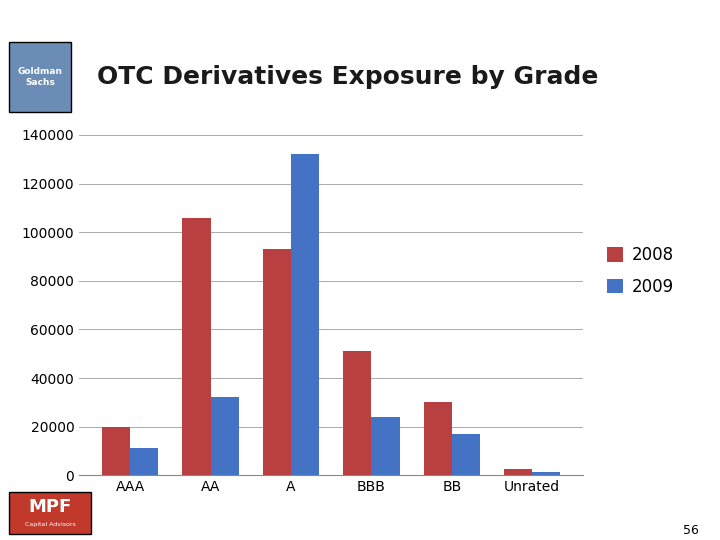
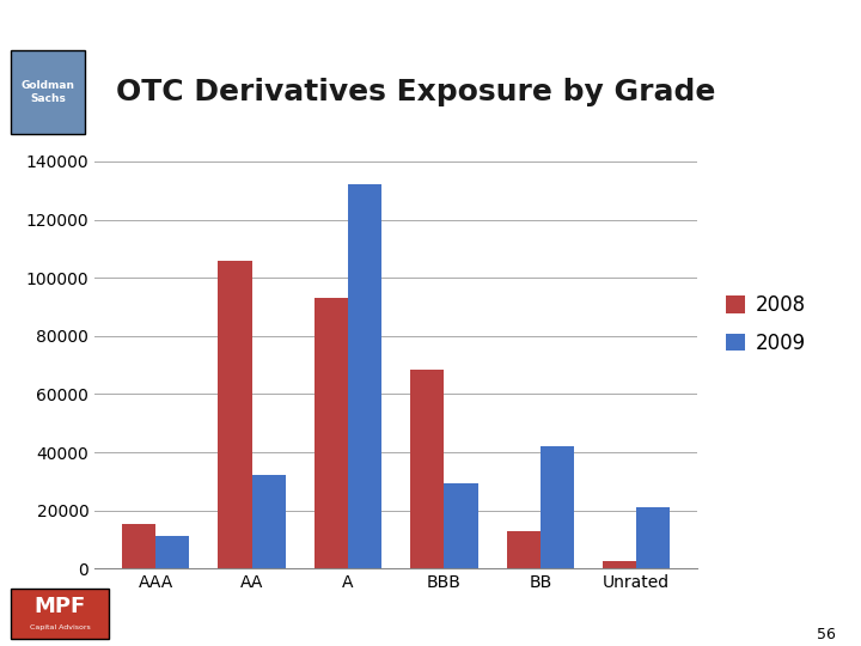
2008/AAA: 20000 -> 15500
2008/BBB: 51000 -> 68500
2009/BBB: 24000 -> 29500
2008/BB: 30000 -> 13000
2009/BB: 17000 -> 42000
2009/Unrated: 1500 -> 21000
